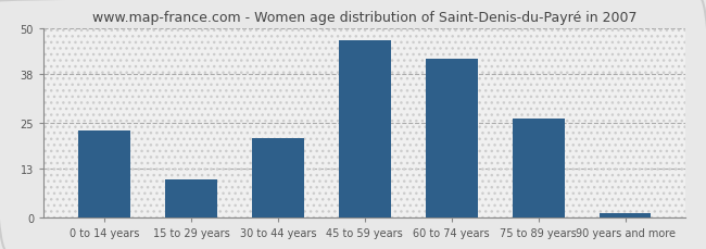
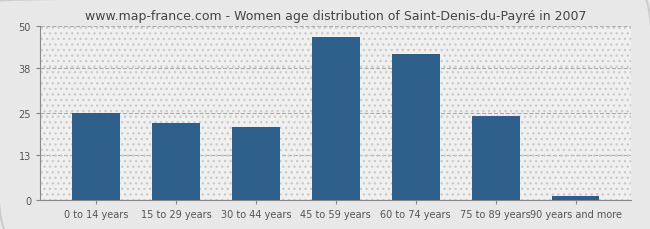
0 to 14 years: 23 -> 25
15 to 29 years: 10 -> 22
75 to 89 years: 26 -> 24
